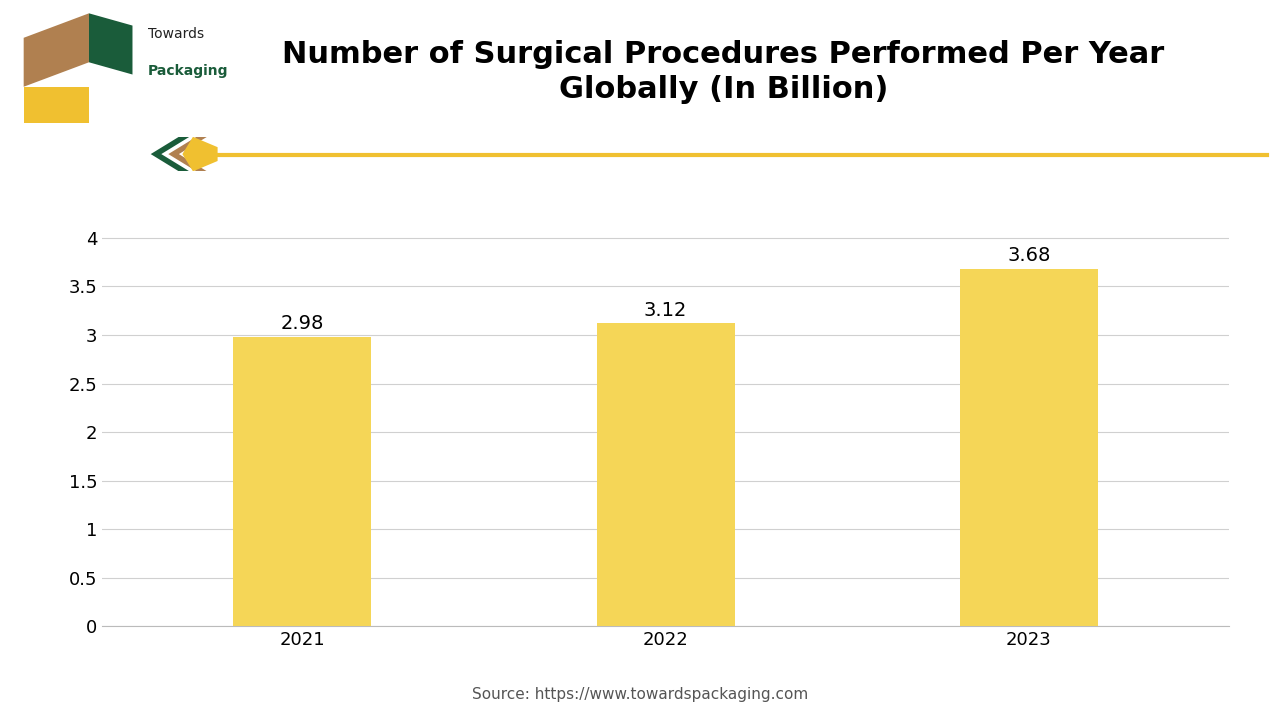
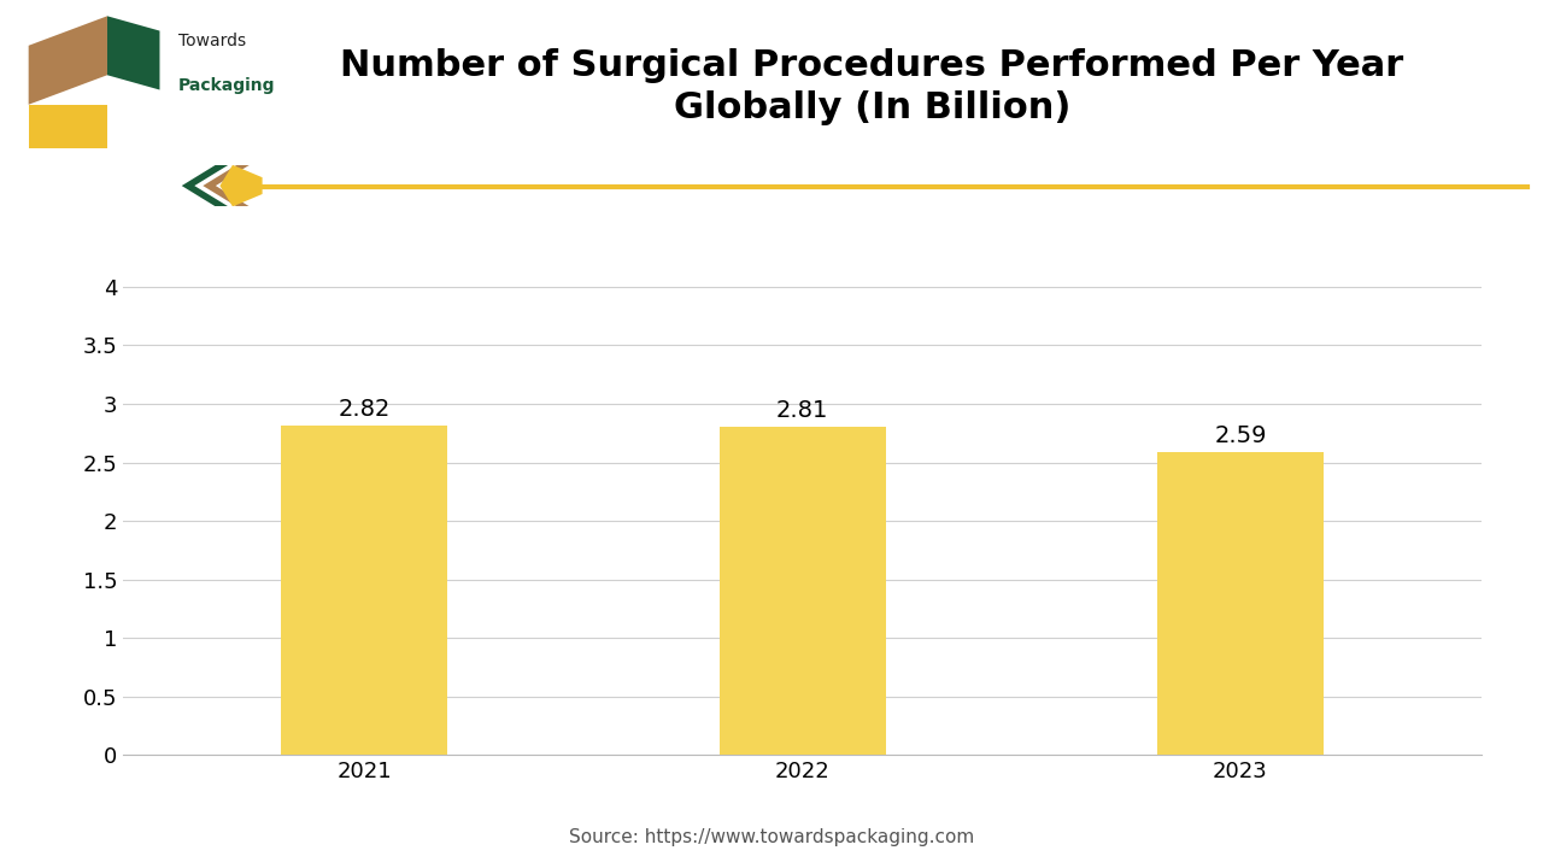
2021: 2.98 -> 2.82
2022: 3.12 -> 2.81
2023: 3.68 -> 2.59
